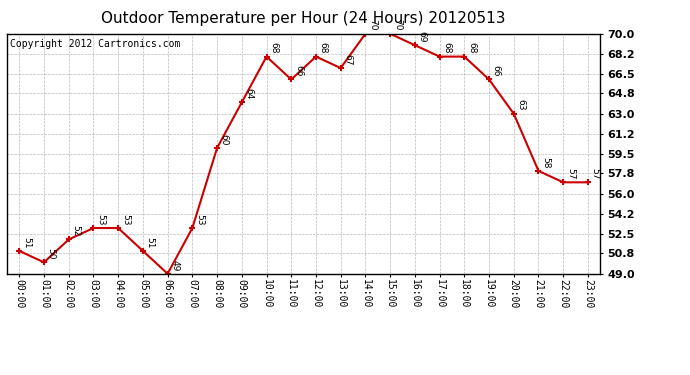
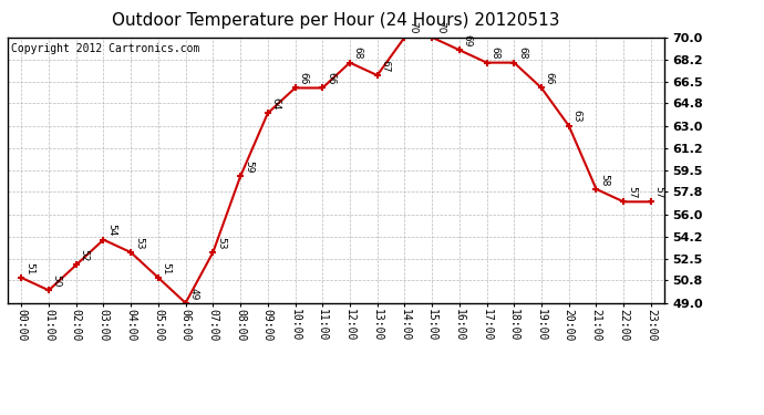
03:00: 53 -> 54
08:00: 60 -> 59
10:00: 68 -> 66
